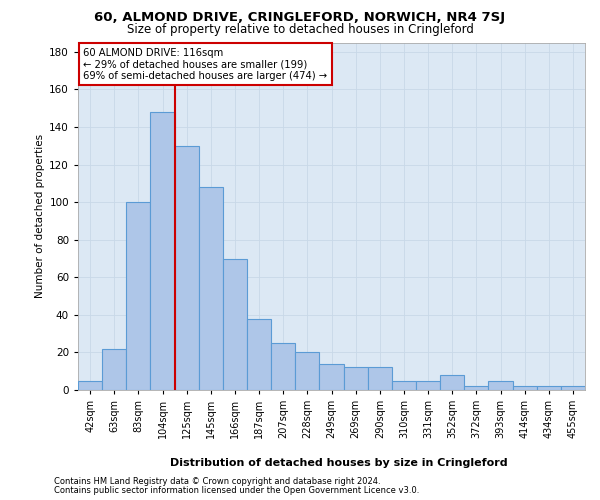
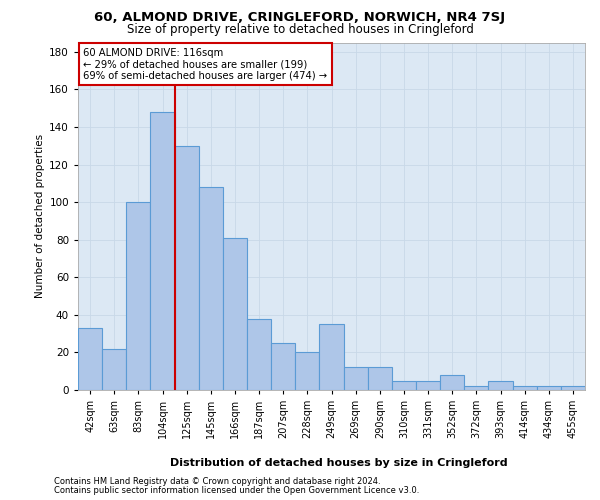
42sqm: 5 -> 33
166sqm: 70 -> 81
249sqm: 14 -> 35
